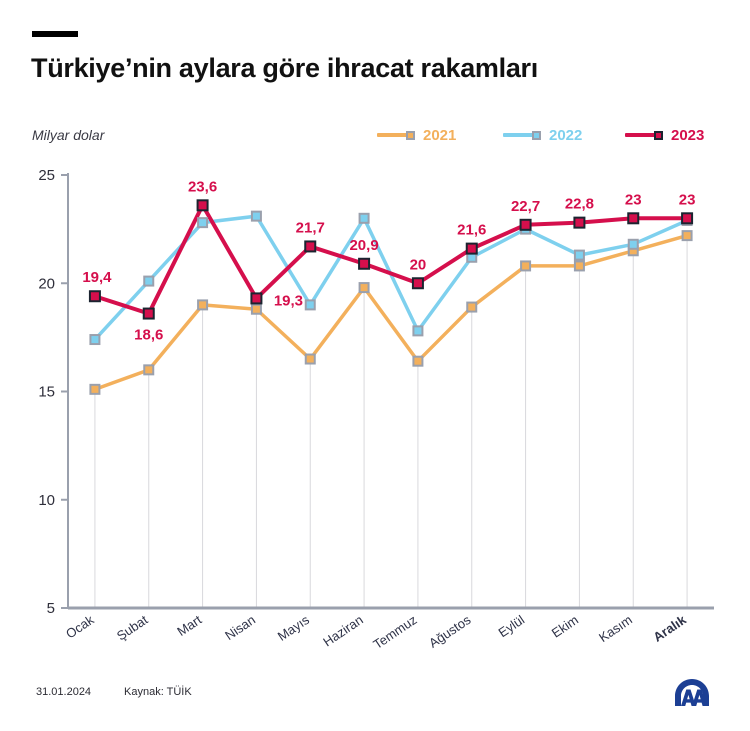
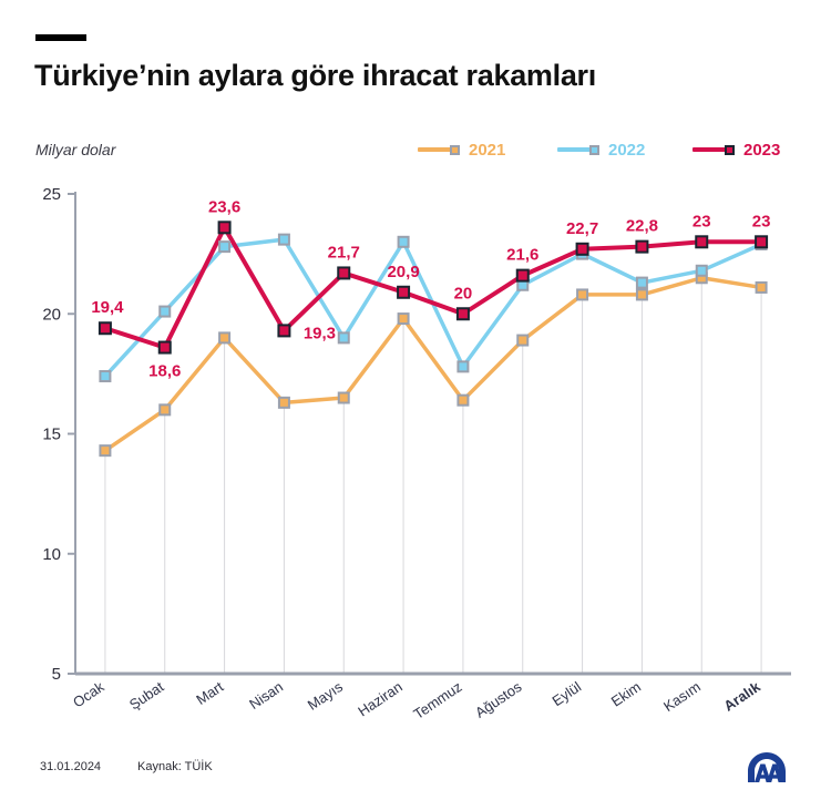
2021/Ocak: 15.1 -> 14.3
2021/Nisan: 18.8 -> 16.3
2021/Aralık: 22.2 -> 21.1
